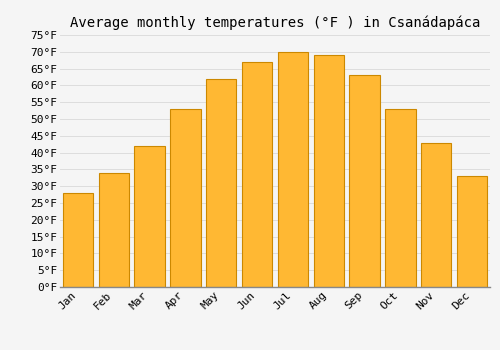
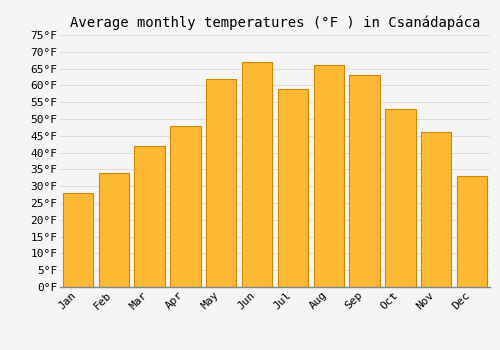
Apr: 53°F -> 48°F
Jul: 70°F -> 59°F
Aug: 69°F -> 66°F
Nov: 43°F -> 46°F
